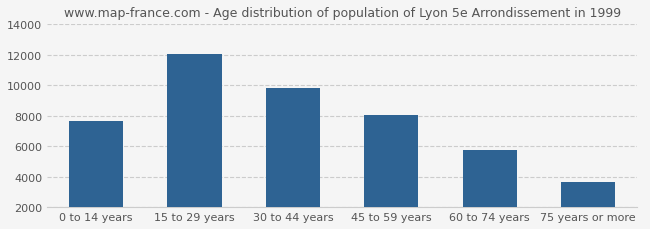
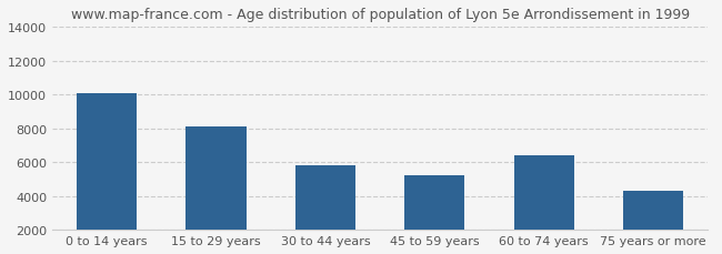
0 to 14 years: 7600 -> 10100
15 to 29 years: 12000 -> 8100
30 to 44 years: 9800 -> 5800
45 to 59 years: 8000 -> 5200
60 to 74 years: 5800 -> 6400
75 years or more: 3600 -> 4300
